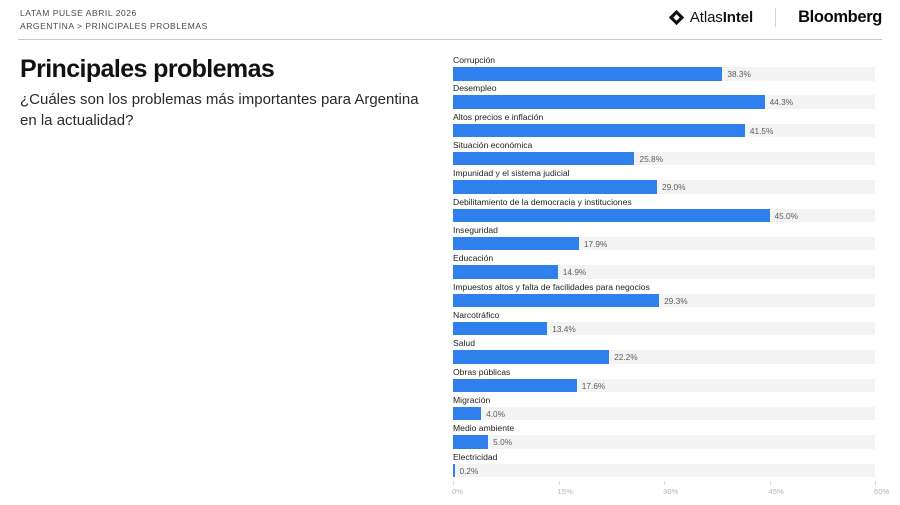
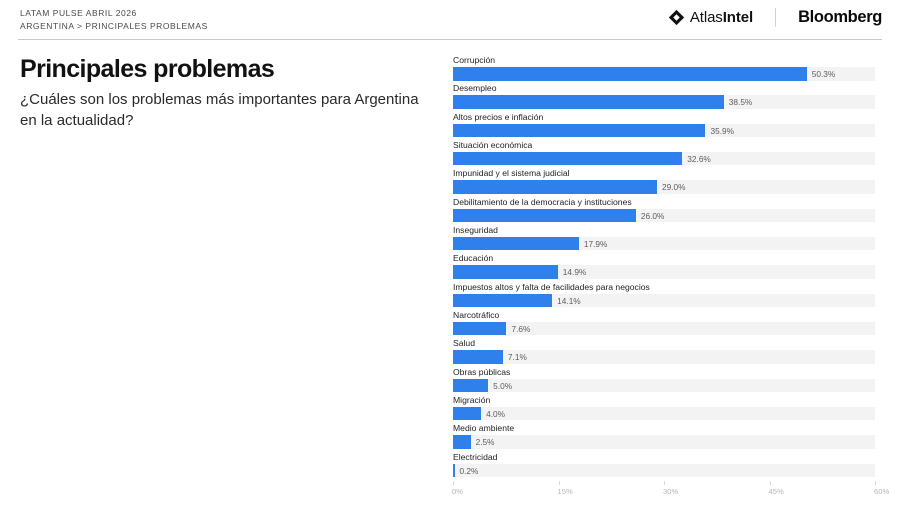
Corrupción: 38.3% -> 50.3%
Desempleo: 44.3% -> 38.5%
Altos precios e inflación: 41.5% -> 35.9%
Situación económica: 25.8% -> 32.6%
Debilitamiento de la democracia y instituciones: 45.0% -> 26.0%
Impuestos altos y falta de facilidades para negocios: 29.3% -> 14.1%
Narcotráfico: 13.4% -> 7.6%
Salud: 22.2% -> 7.1%
Obras públicas: 17.6% -> 5.0%
Medio ambiente: 5.0% -> 2.5%
